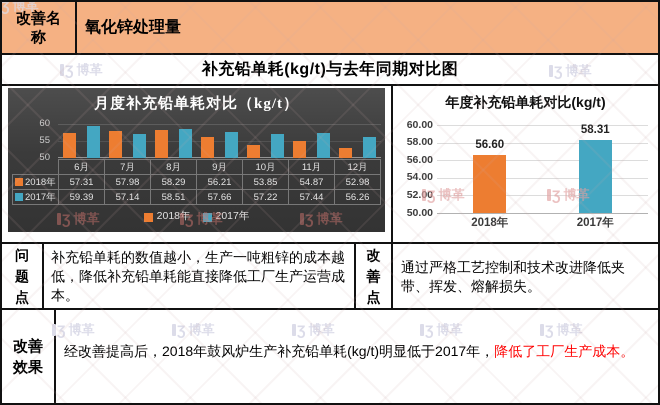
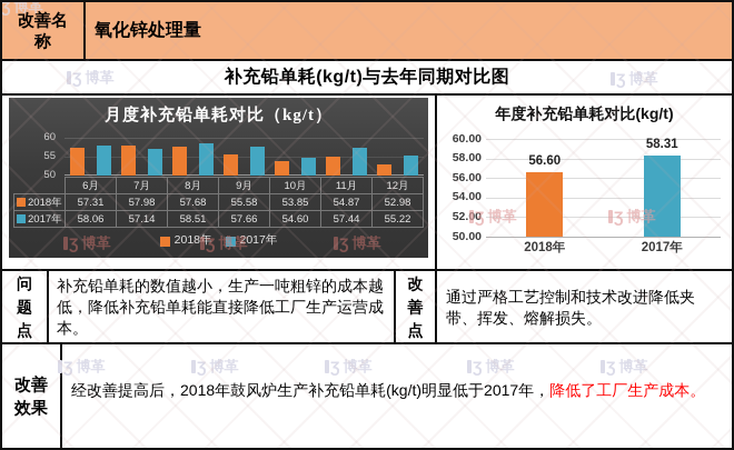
月度补充铅单耗对比（kg/t）/2017年/6月: 59.39 -> 58.06
月度补充铅单耗对比（kg/t）/2018年/8月: 58.29 -> 57.68
月度补充铅单耗对比（kg/t）/2018年/9月: 56.21 -> 55.58
月度补充铅单耗对比（kg/t）/2017年/10月: 57.22 -> 54.60
月度补充铅单耗对比（kg/t）/2017年/12月: 56.26 -> 55.22
